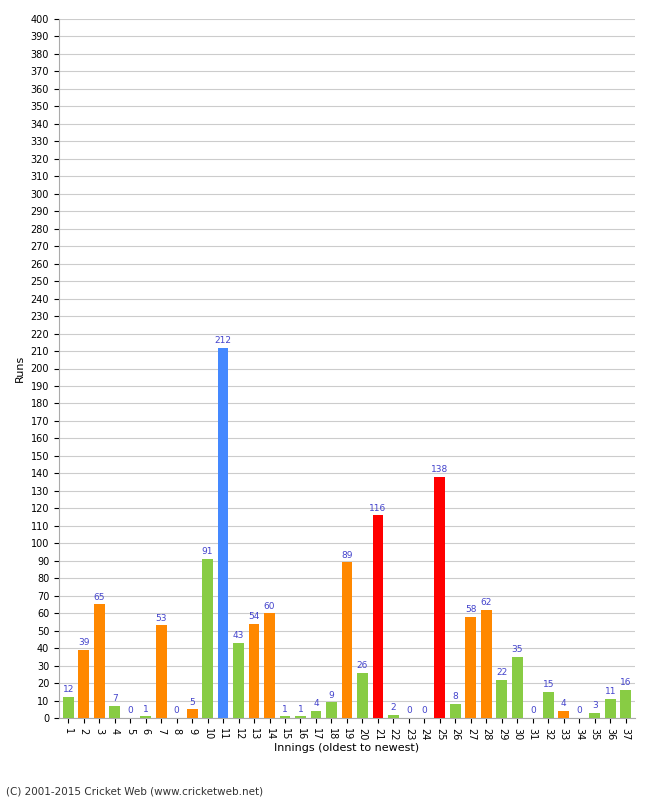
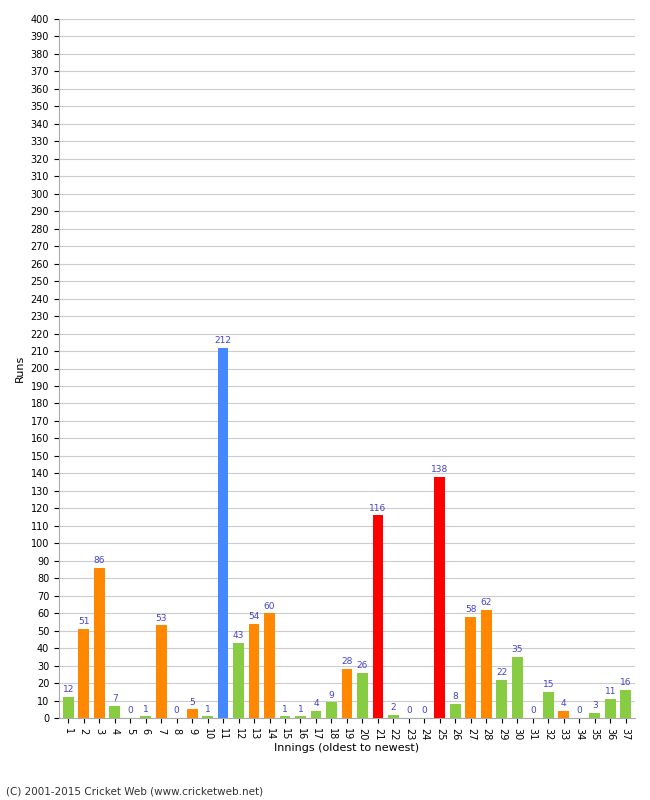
2: 39 -> 51
3: 65 -> 86
10: 91 -> 1
19: 89 -> 28
